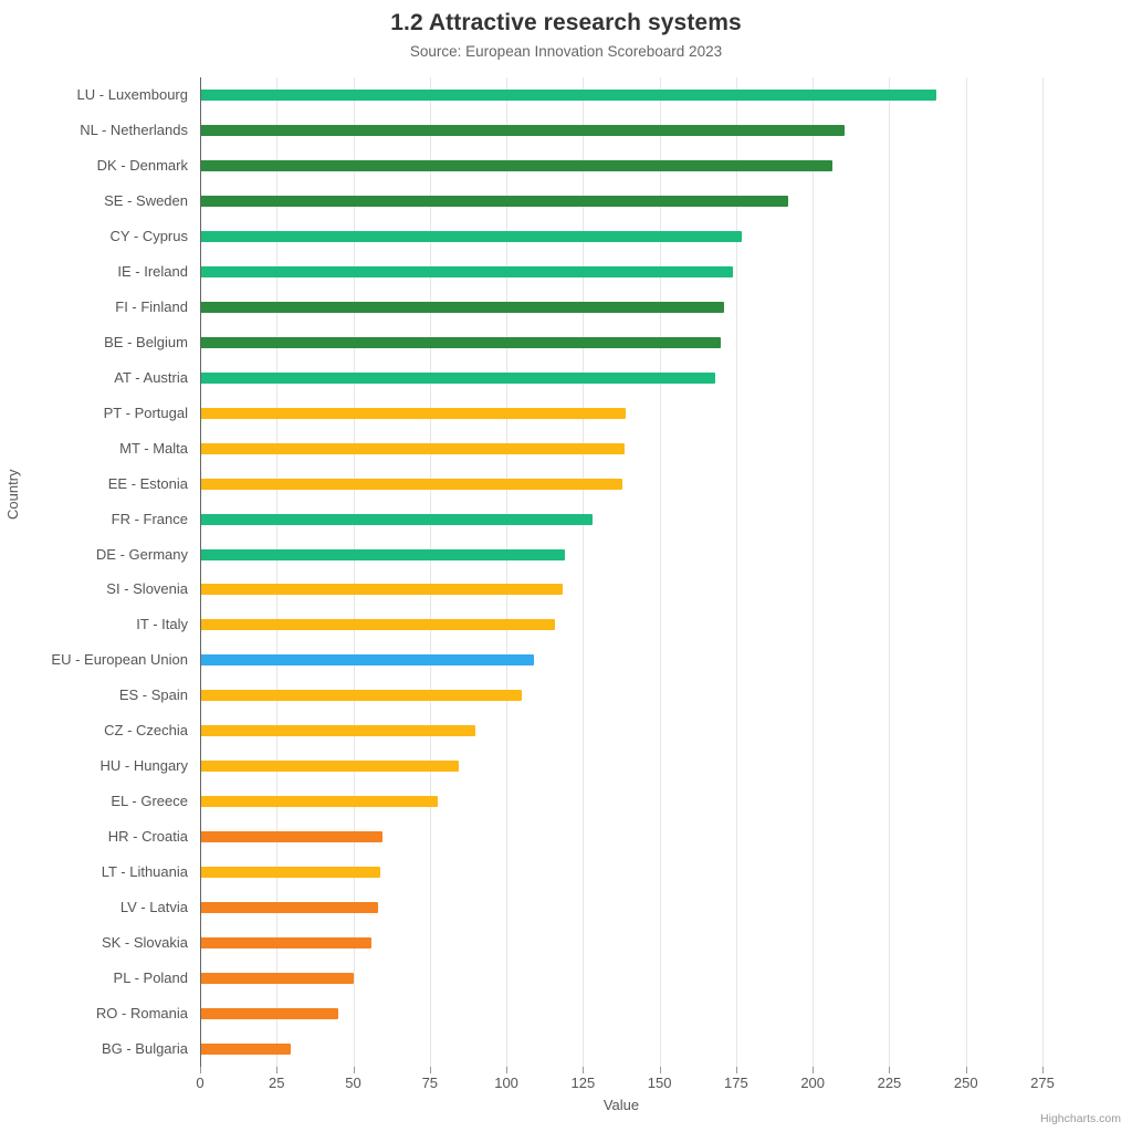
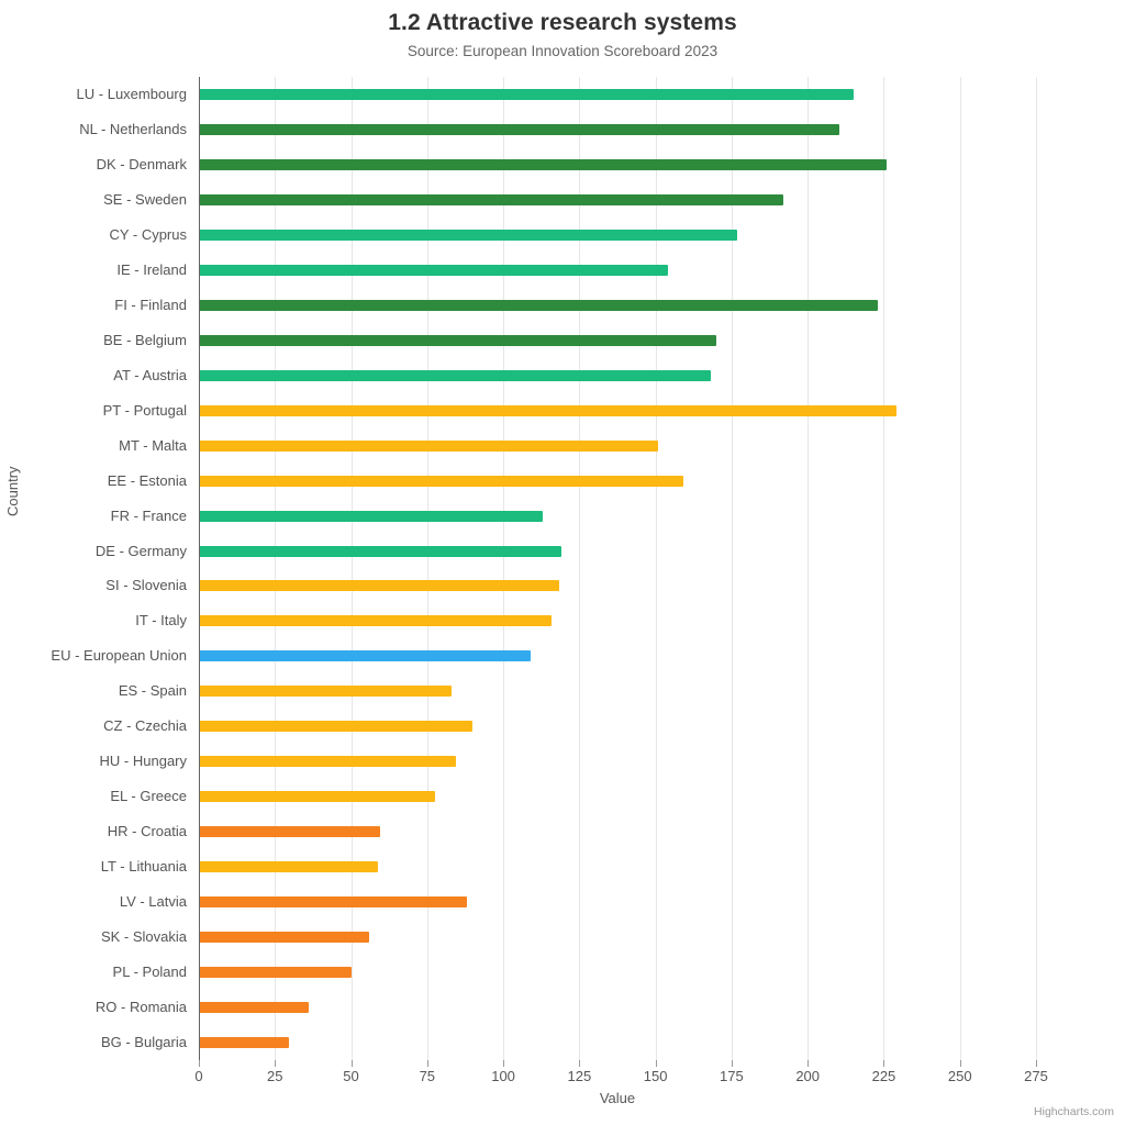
LU - Luxembourg: 240 -> 215
DK - Denmark: 206 -> 226
IE - Ireland: 174 -> 154
FI - Finland: 171 -> 223
PT - Portugal: 139 -> 229
MT - Malta: 138 -> 151
EE - Estonia: 138 -> 159
FR - France: 128 -> 113
ES - Spain: 105 -> 83
LV - Latvia: 58 -> 88
RO - Romania: 45 -> 36
